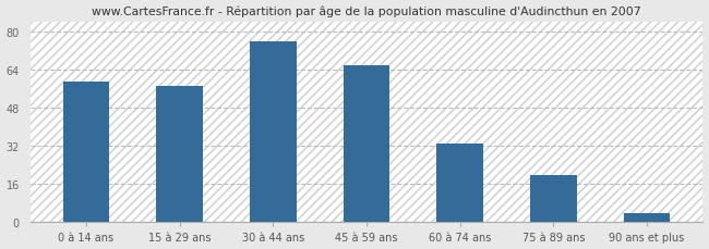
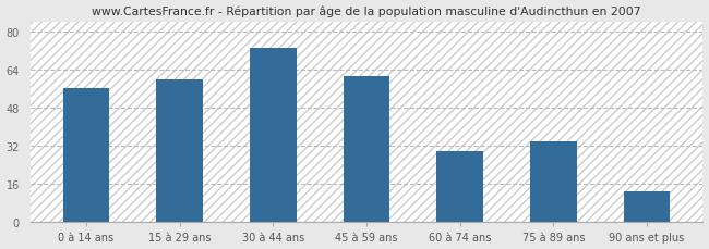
0 à 14 ans: 59 -> 56
15 à 29 ans: 57 -> 60
30 à 44 ans: 76 -> 73
45 à 59 ans: 66 -> 61
60 à 74 ans: 33 -> 30
75 à 89 ans: 20 -> 34
90 ans et plus: 4 -> 13
